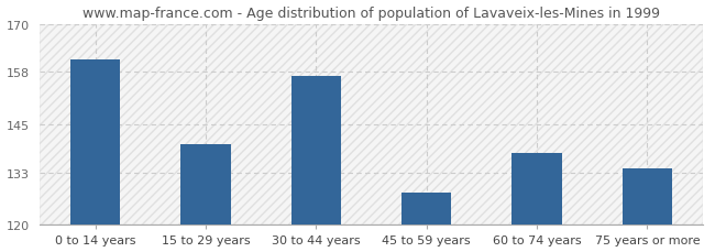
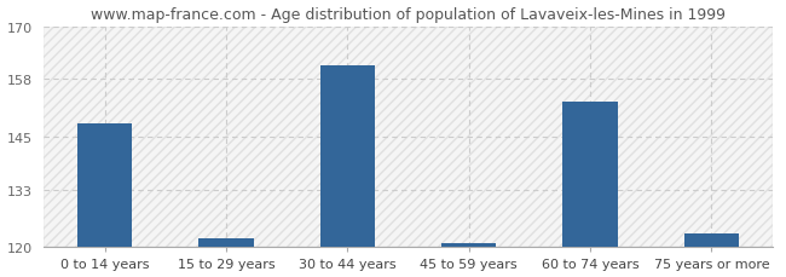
0 to 14 years: 161 -> 148
15 to 29 years: 140 -> 122
30 to 44 years: 157 -> 161
45 to 59 years: 128 -> 121
60 to 74 years: 138 -> 153
75 years or more: 134 -> 123
